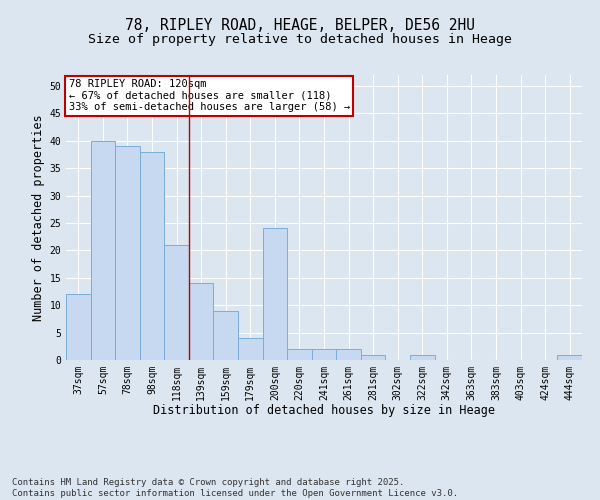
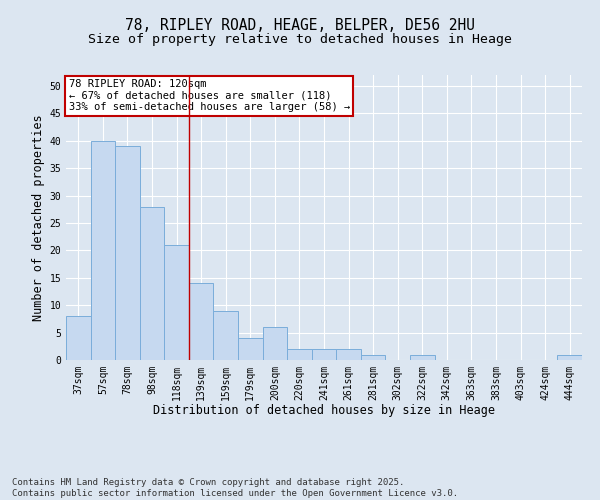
37sqm: 12 -> 8
98sqm: 38 -> 28
200sqm: 24 -> 6
